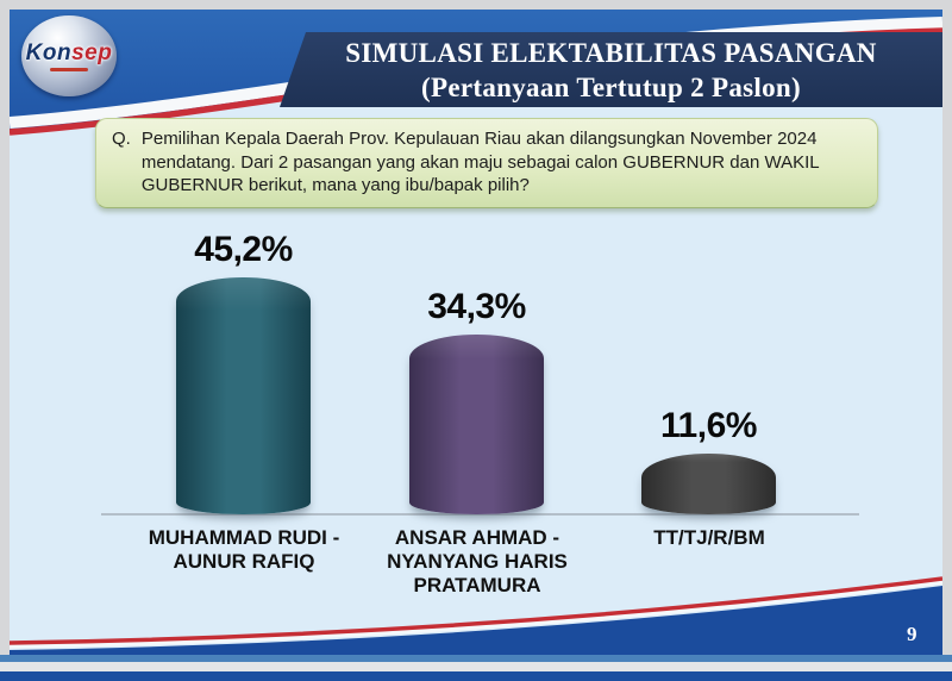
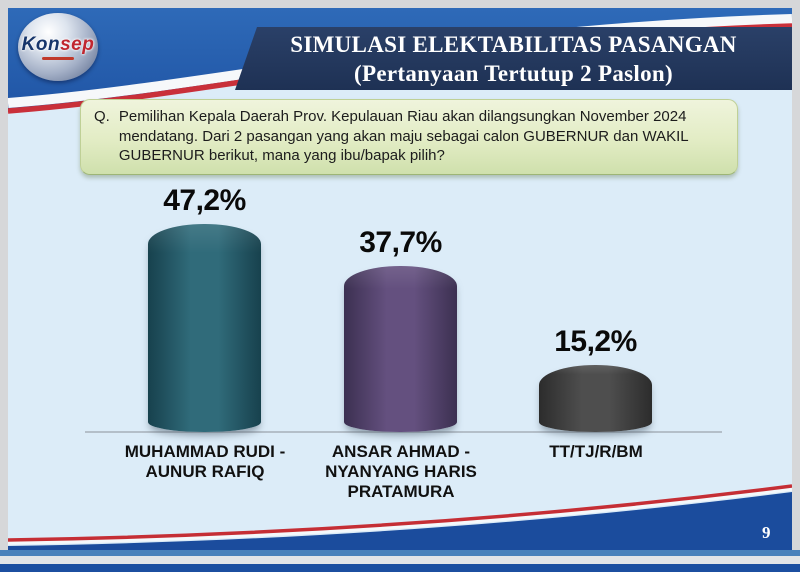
MUHAMMAD RUDI - AUNUR RAFIQ: 45,2% -> 47,2%
ANSAR AHMAD - NYANYANG HARIS PRATAMURA: 34,3% -> 37,7%
TT/TJ/R/BM: 11,6% -> 15,2%
